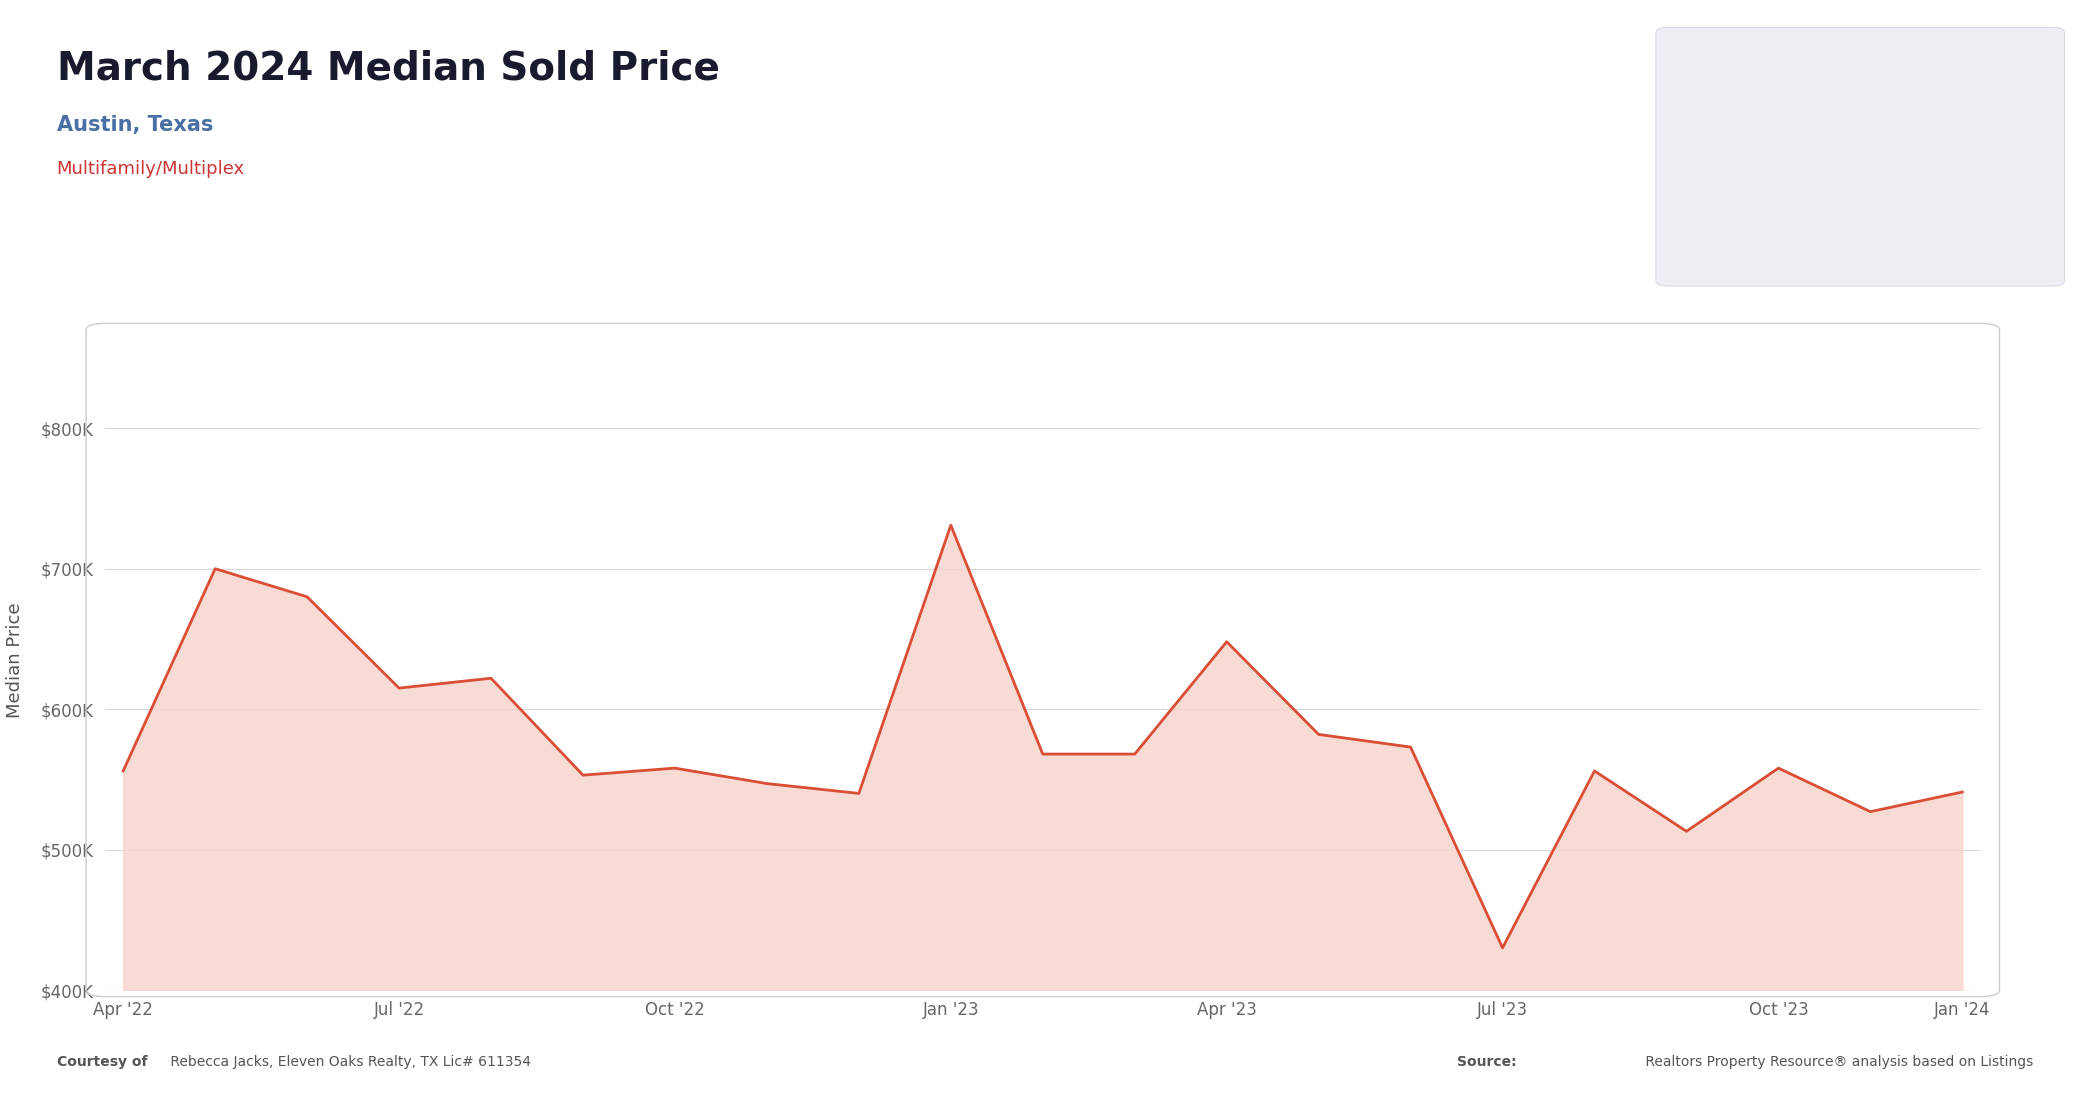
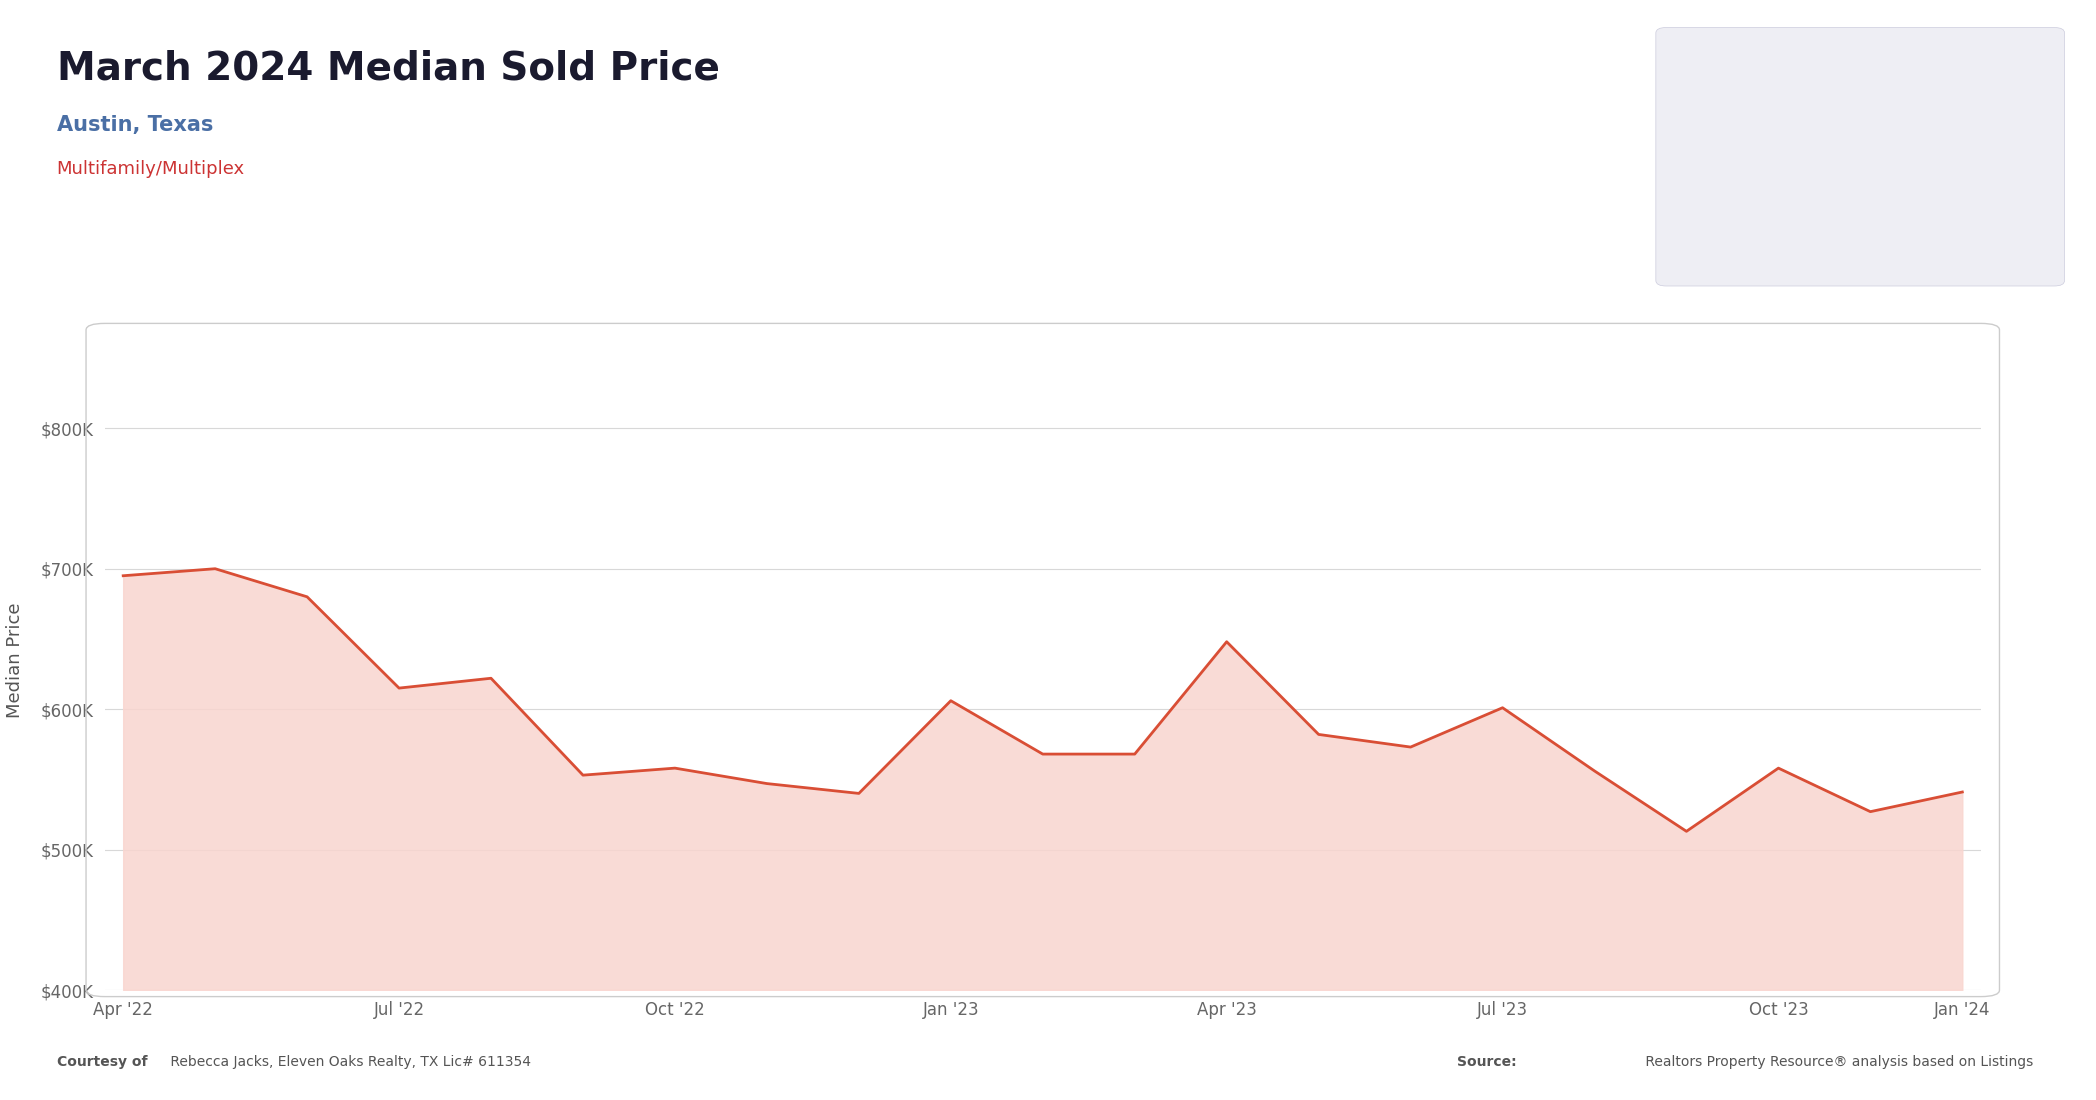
Apr '22: $556K -> $695K
Jan '23: $731K -> $606K
Jul '23: $430K -> $601K
